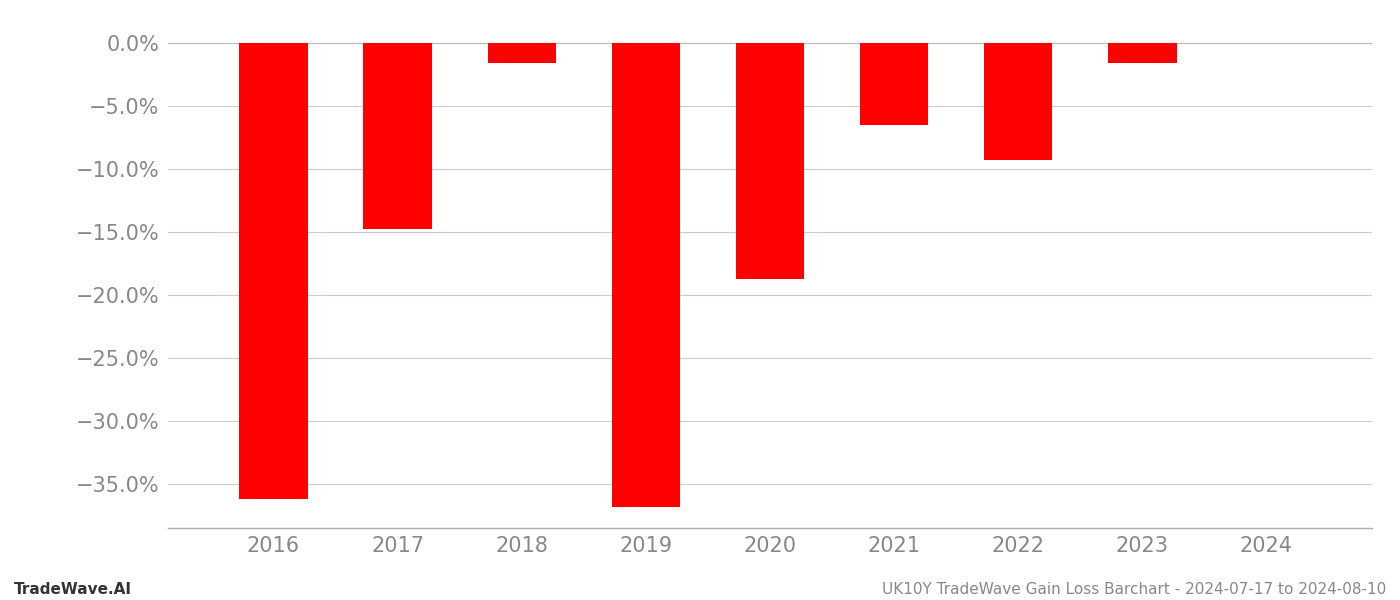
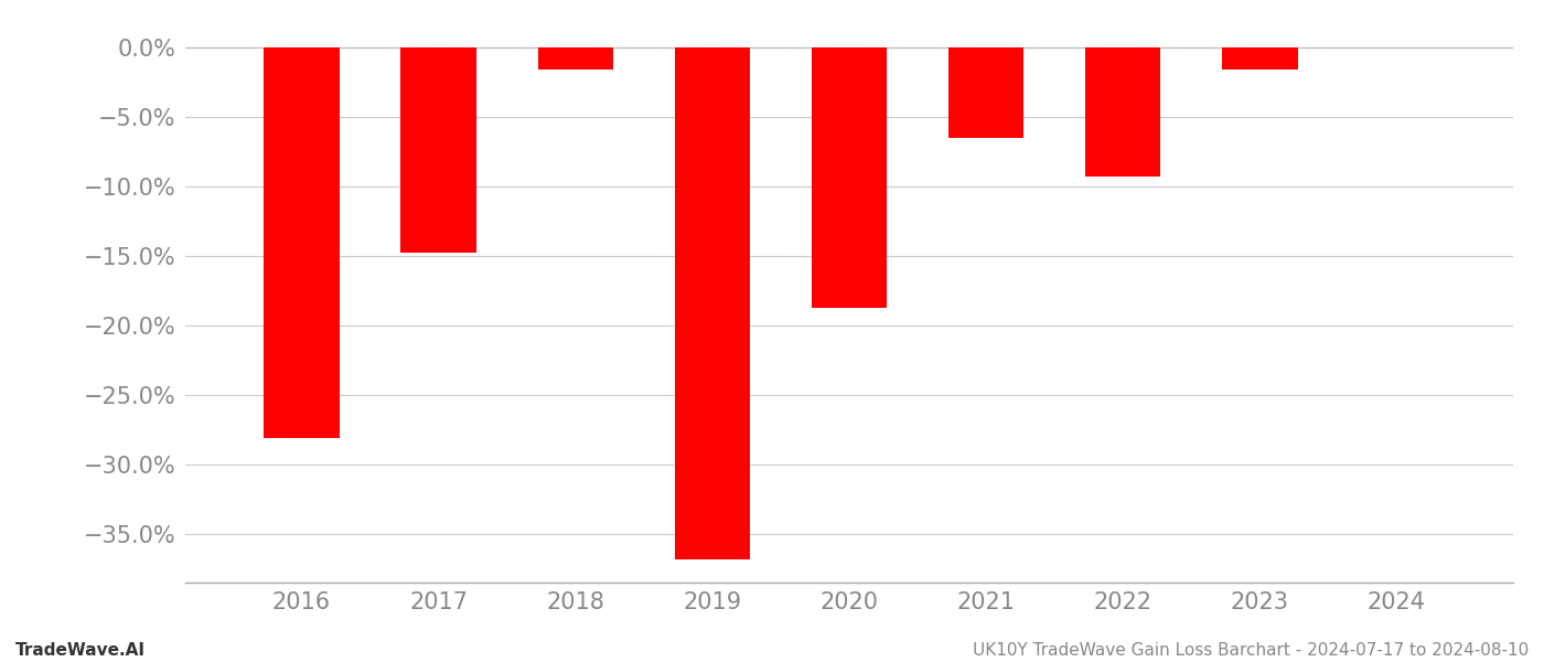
2016: -36.2% -> -28.1%
